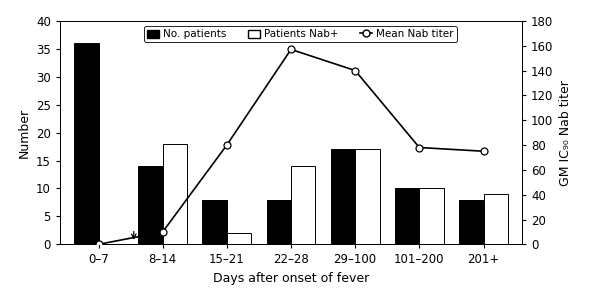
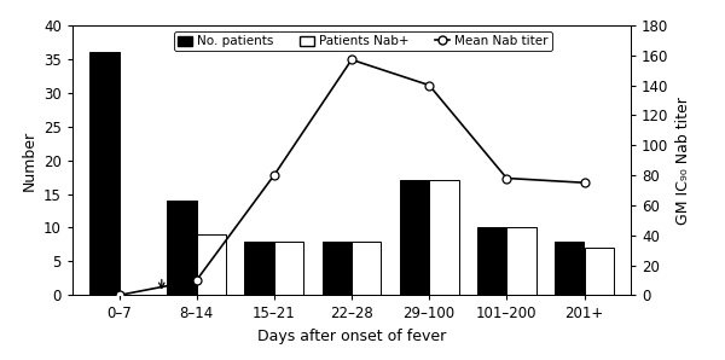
Patients Nab+/8–14: 18 -> 9
Patients Nab+/15–21: 2 -> 8
Patients Nab+/22–28: 14 -> 8
Patients Nab+/201+: 9 -> 7
